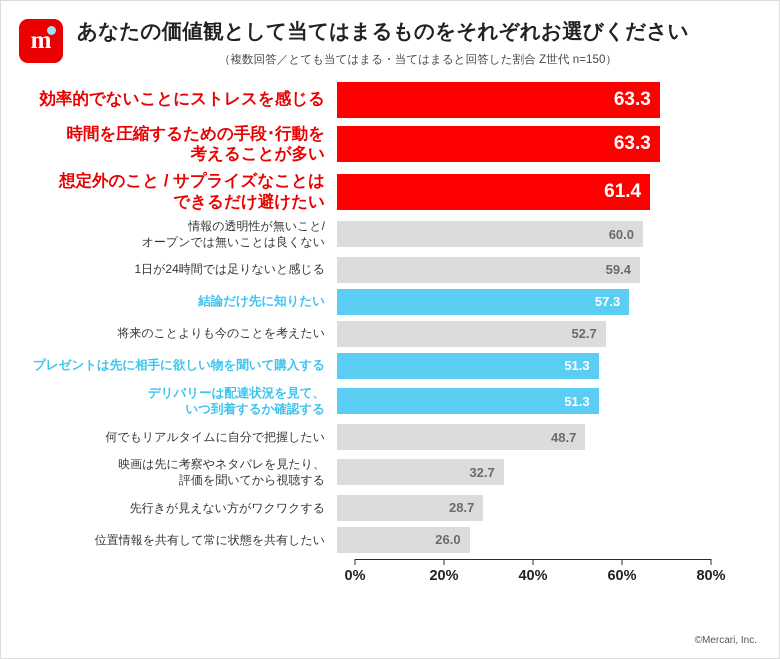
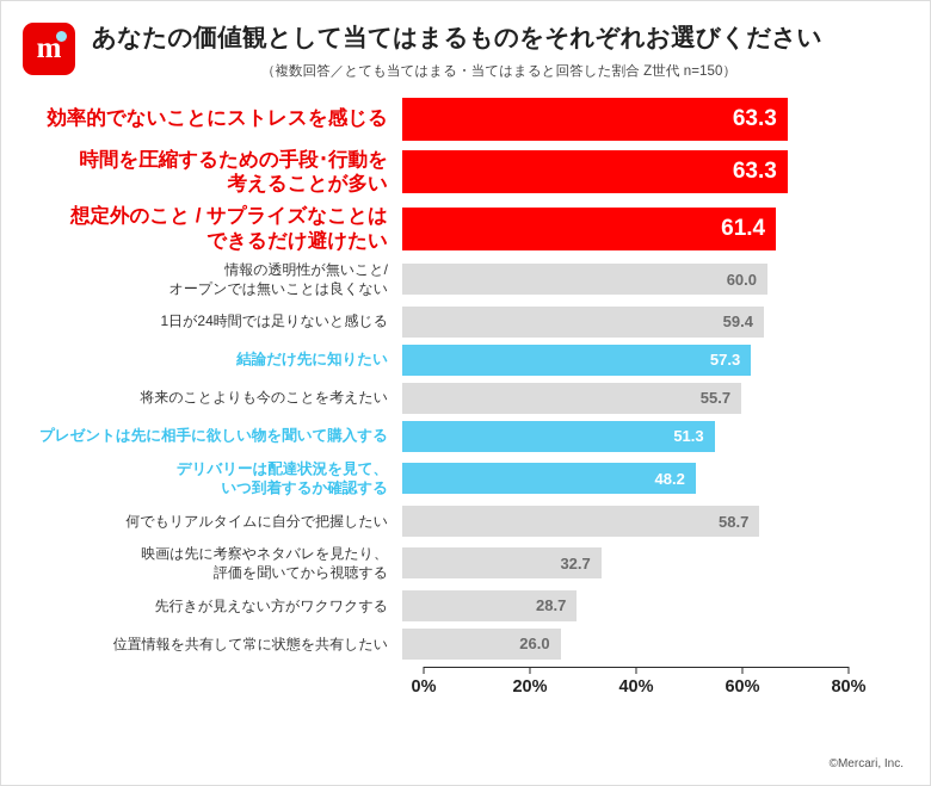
将来のことよりも今のことを考えたい: 52.7 -> 55.7
デリバリーは配達状況を見て、 いつ到着するか確認する: 51.3 -> 48.2
何でもリアルタイムに自分で把握したい: 48.7 -> 58.7
